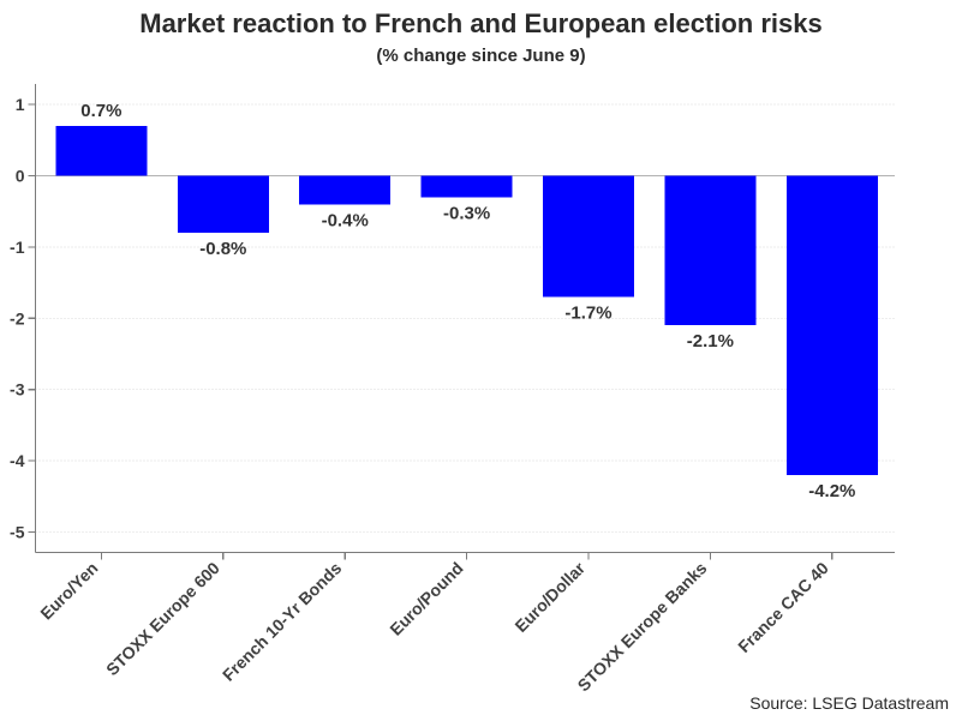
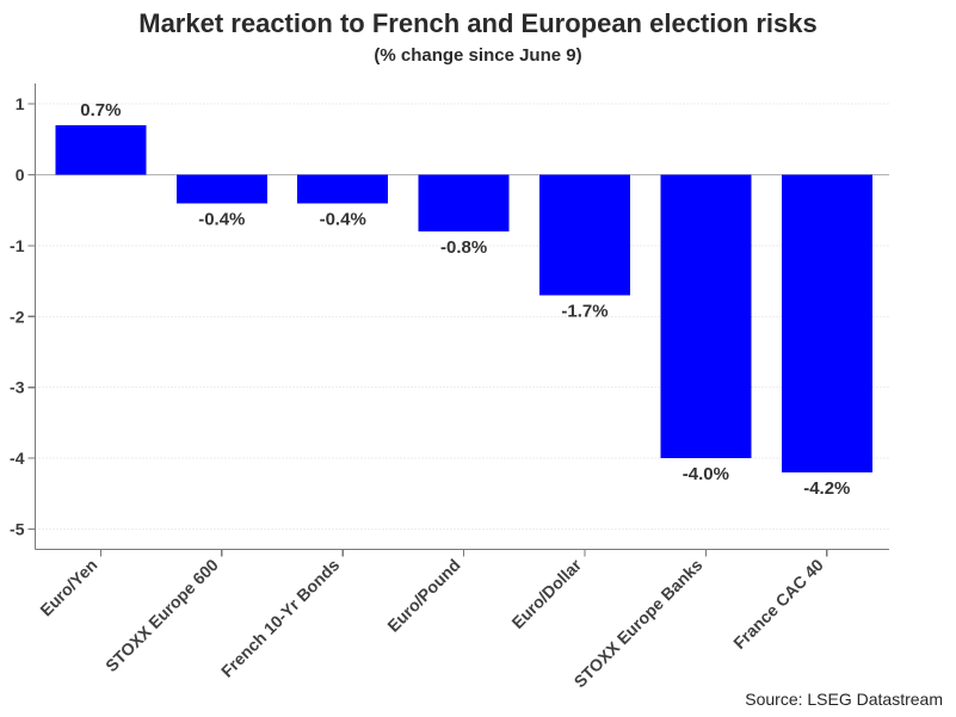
STOXX Europe 600: -0.8% -> -0.4%
Euro/Pound: -0.3% -> -0.8%
STOXX Europe Banks: -2.1% -> -4.0%
